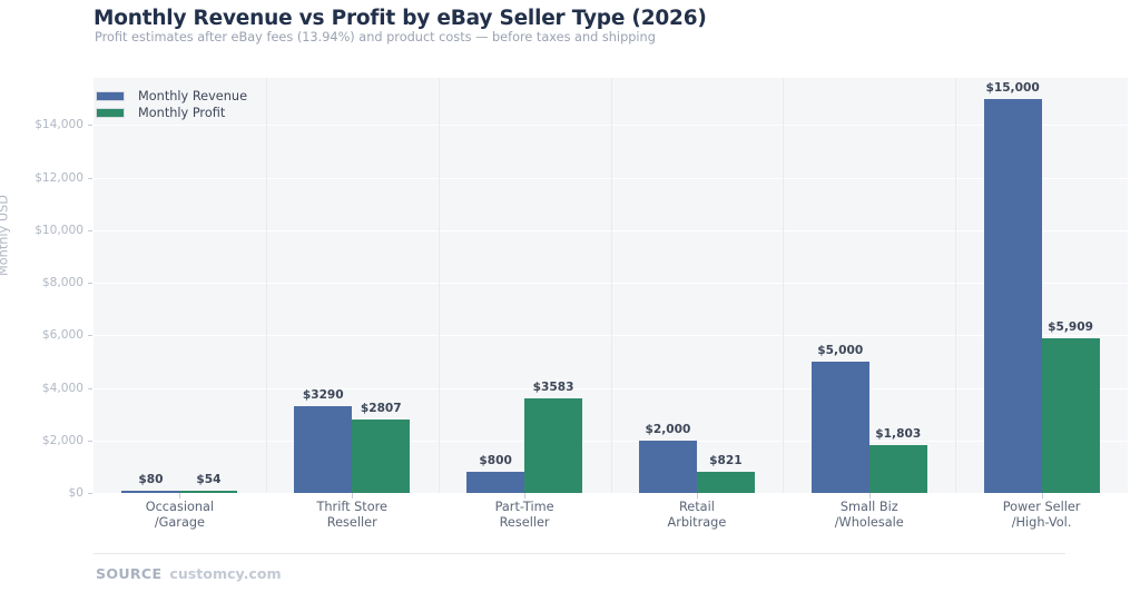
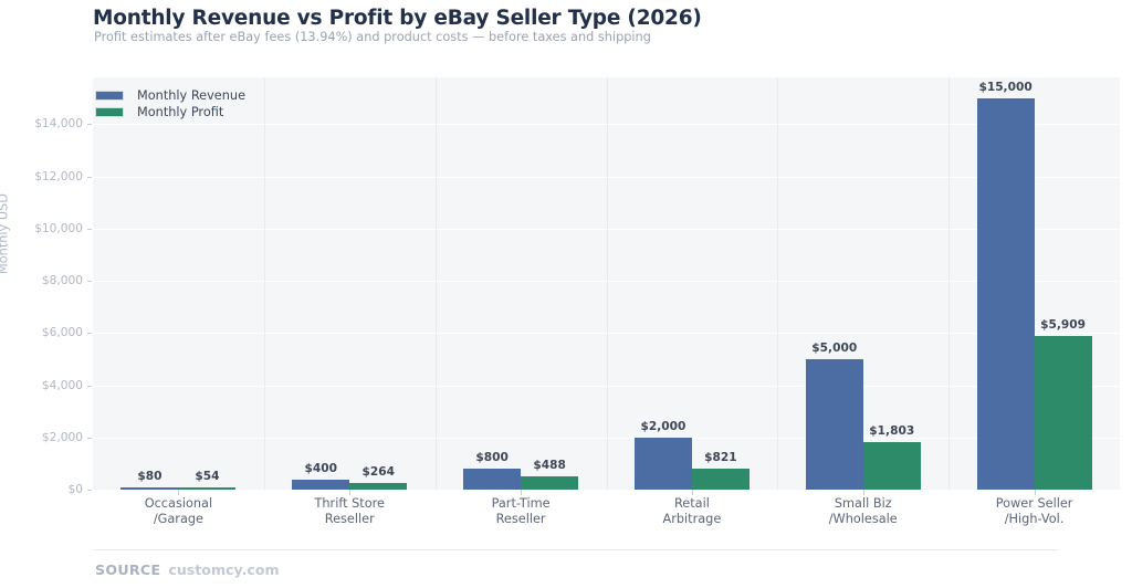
Monthly Revenue/Thrift Store Reseller: $3290 -> $400
Monthly Profit/Thrift Store Reseller: $2807 -> $264
Monthly Profit/Part-Time Reseller: $3583 -> $488
